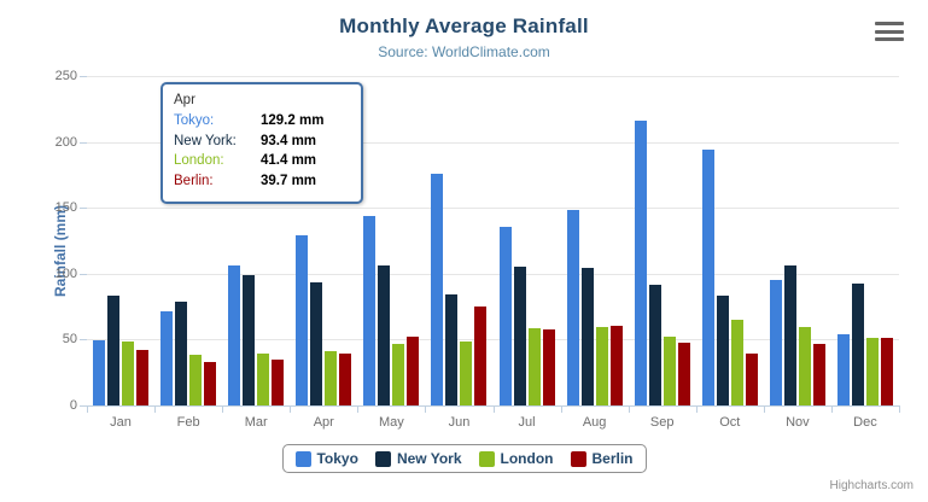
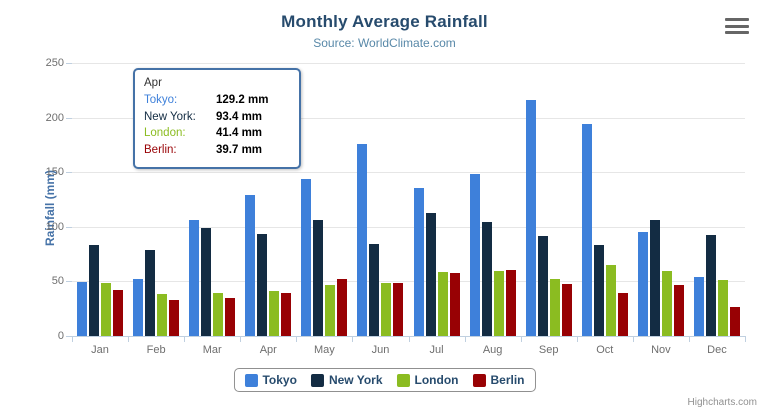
Tokyo/Feb: 72 -> 52
Berlin/Jun: 76 -> 49
New York/Jul: 105 -> 113
Berlin/Dec: 51 -> 27
